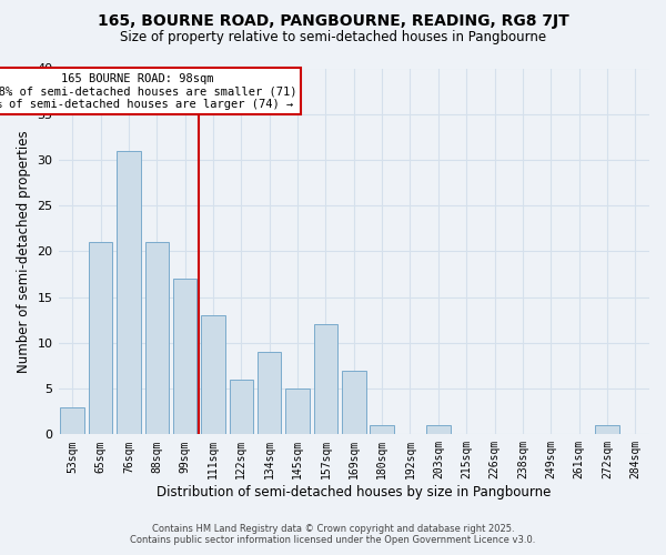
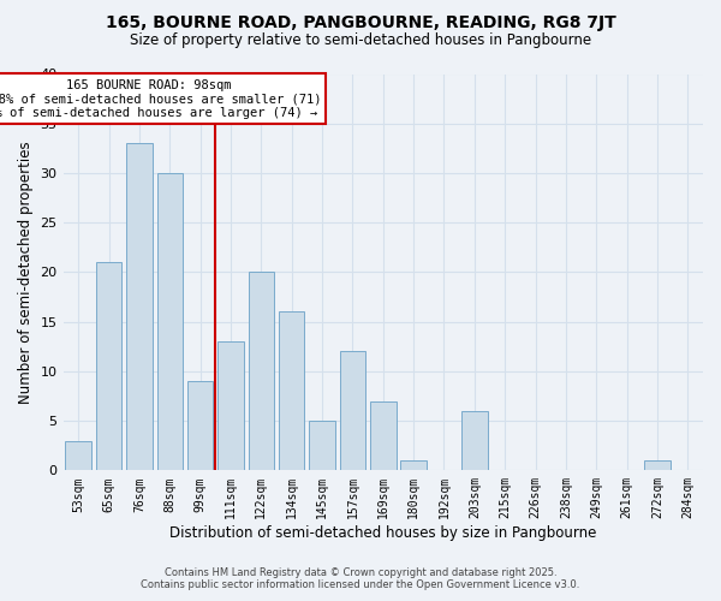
76sqm: 31 -> 33
88sqm: 21 -> 30
99sqm: 17 -> 9
122sqm: 6 -> 20
134sqm: 9 -> 16
203sqm: 1 -> 6
